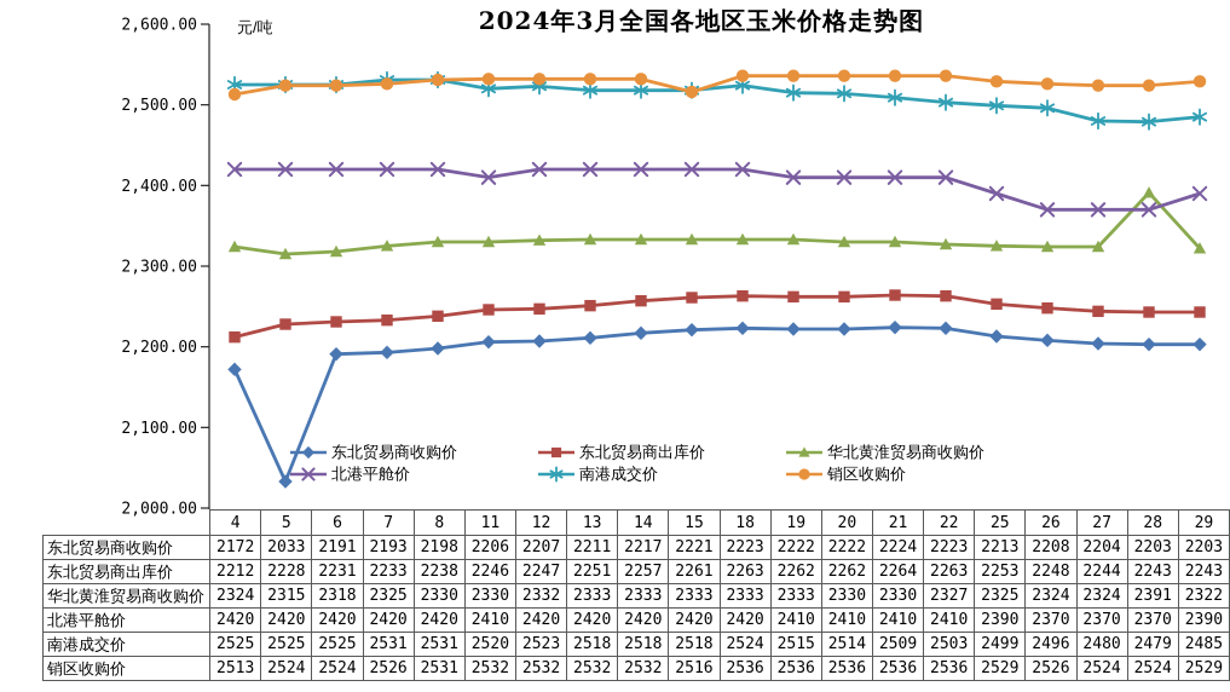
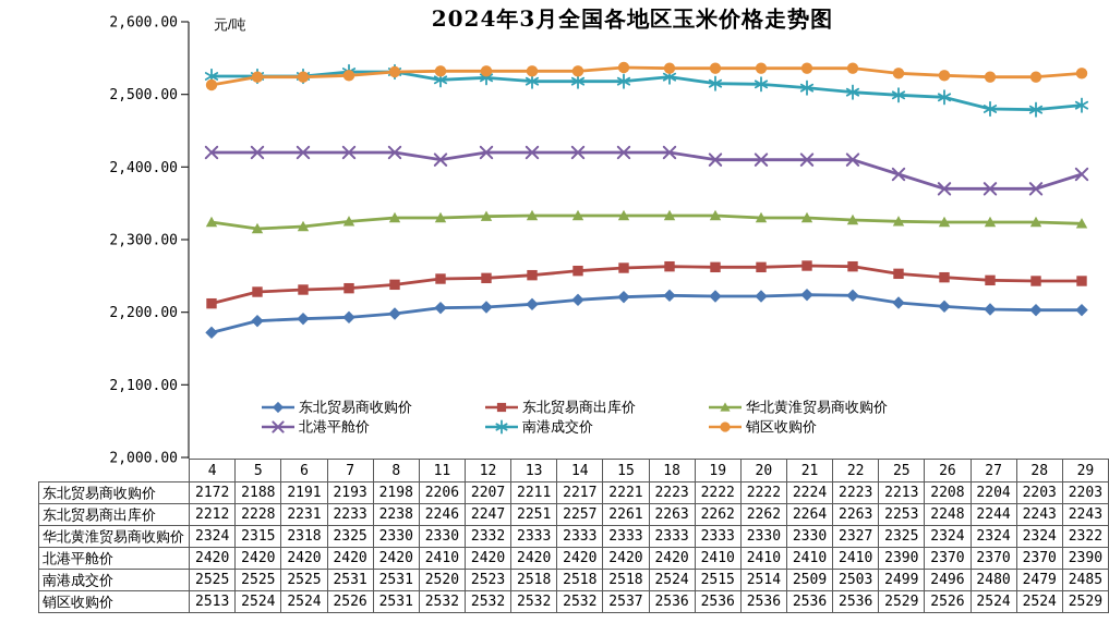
东北贸易商收购价/5: 2033 -> 2188
销区收购价/15: 2516 -> 2537
华北黄淮贸易商收购价/28: 2391 -> 2324
